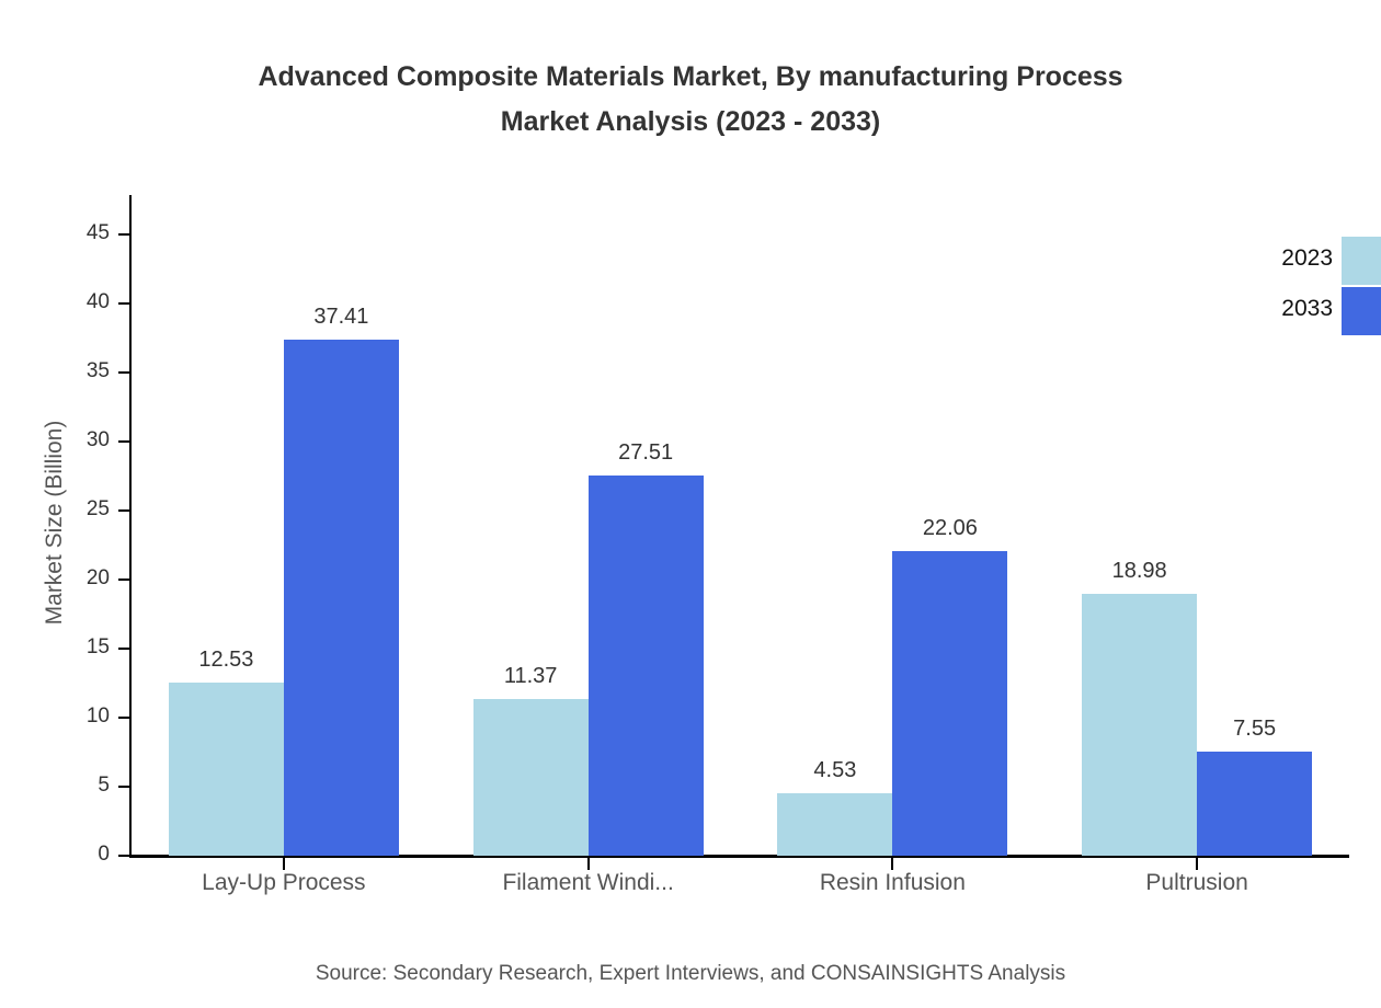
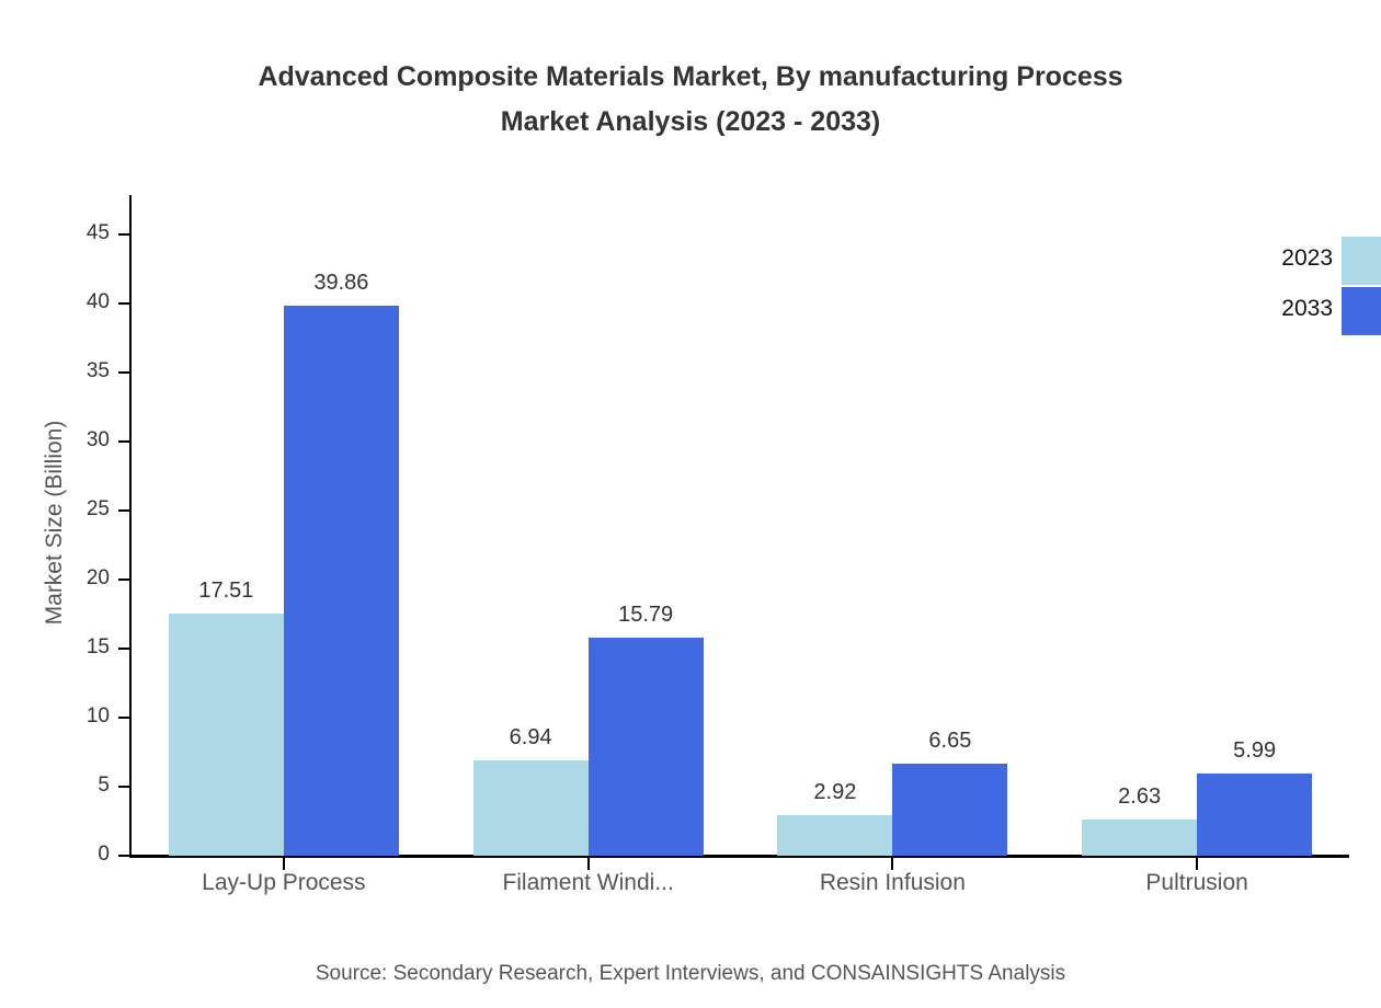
2023/Lay-Up Process: 12.53 -> 17.51
2033/Lay-Up Process: 37.41 -> 39.86
2023/Filament Windi...: 11.37 -> 6.94
2033/Filament Windi...: 27.51 -> 15.79
2023/Resin Infusion: 4.53 -> 2.92
2033/Resin Infusion: 22.06 -> 6.65
2023/Pultrusion: 18.98 -> 2.63
2033/Pultrusion: 7.55 -> 5.99
